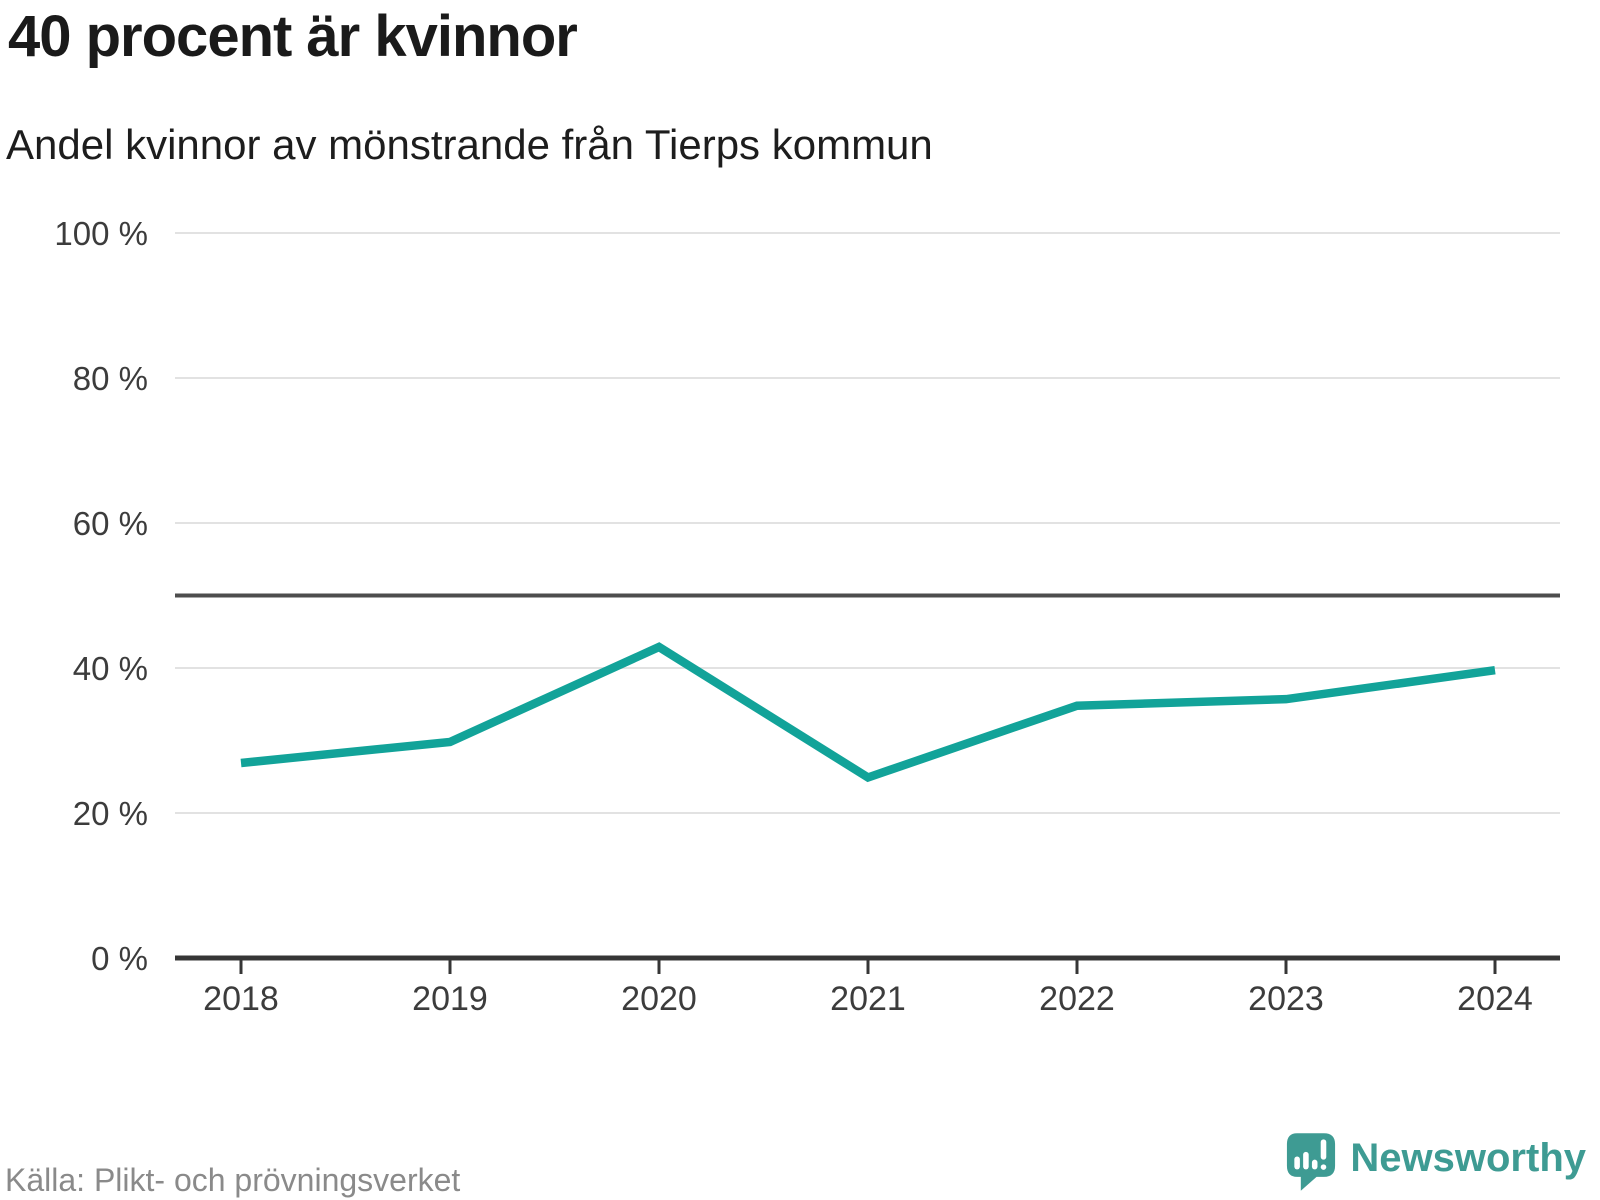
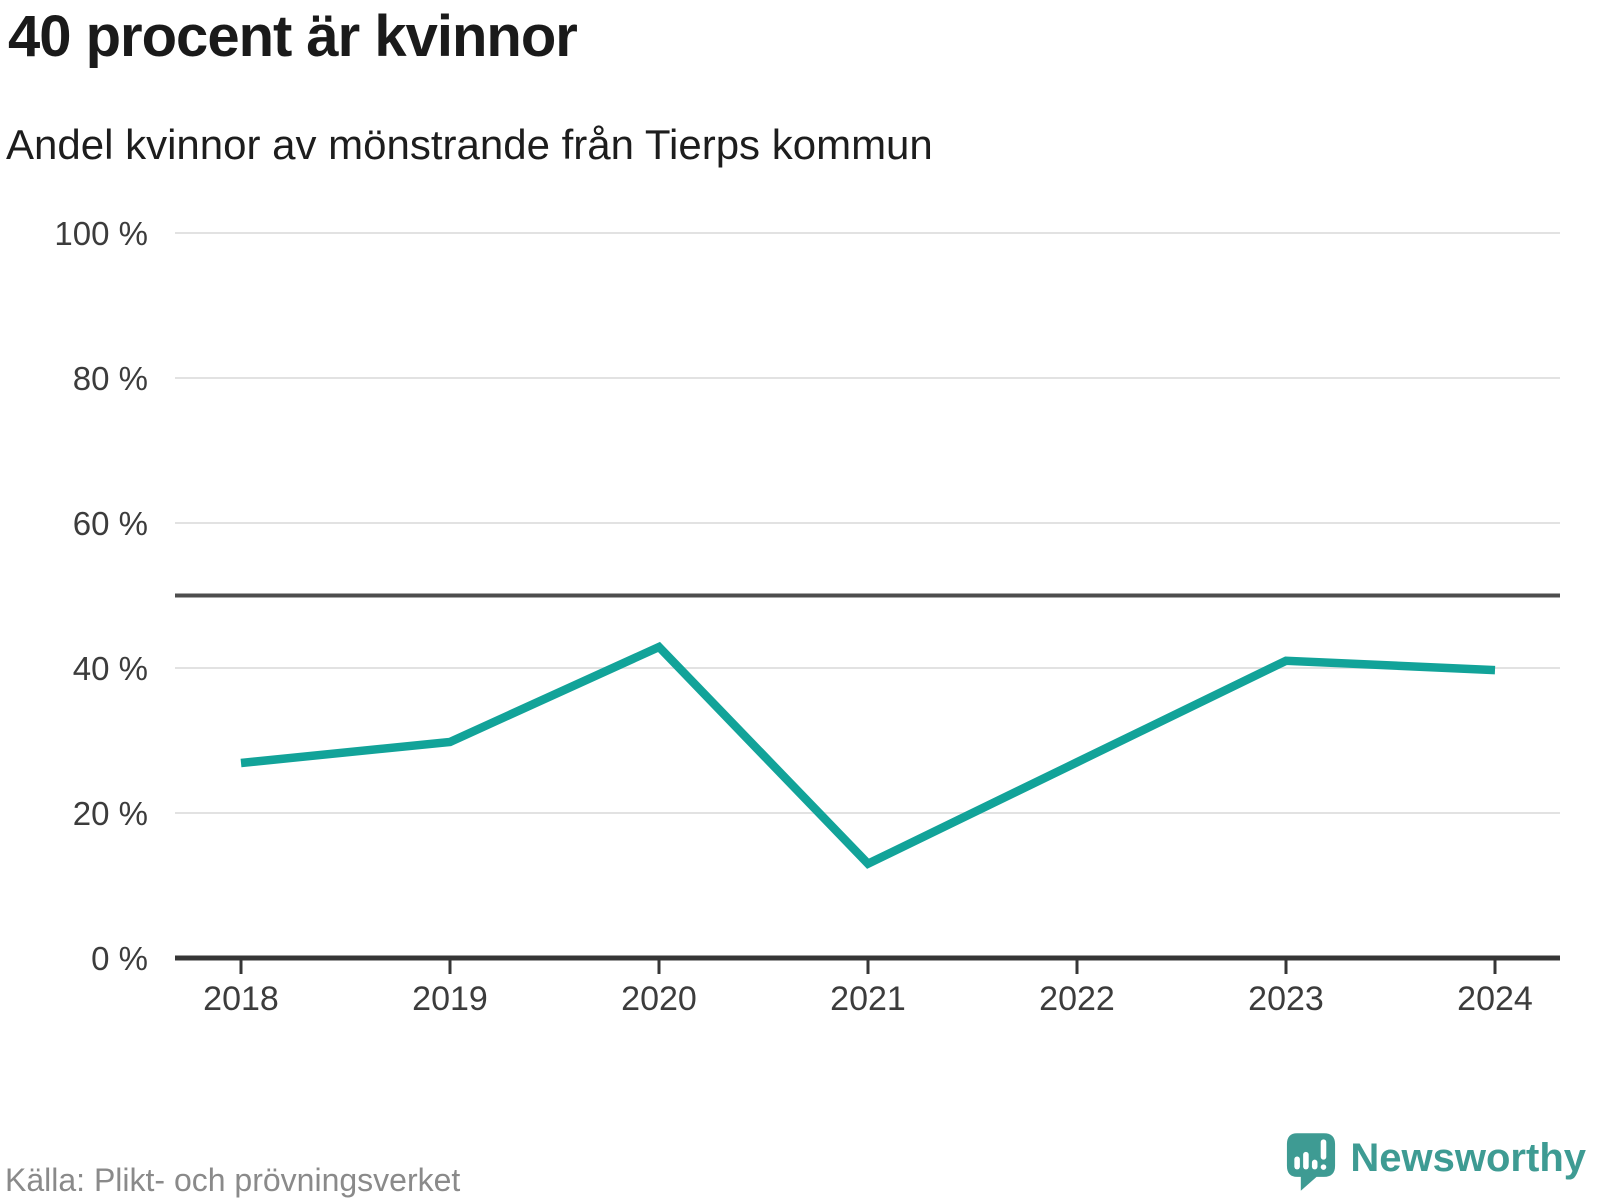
2021: 25% -> 13%
2022: 35% -> 27%
2023: 36% -> 41%
